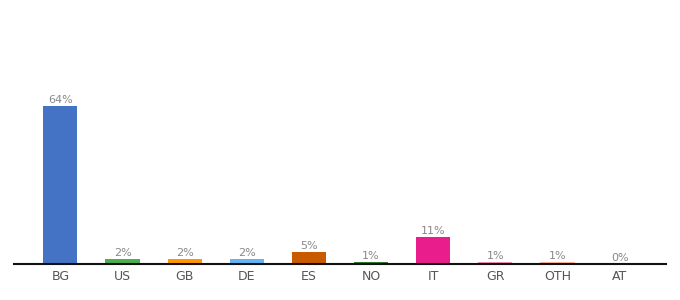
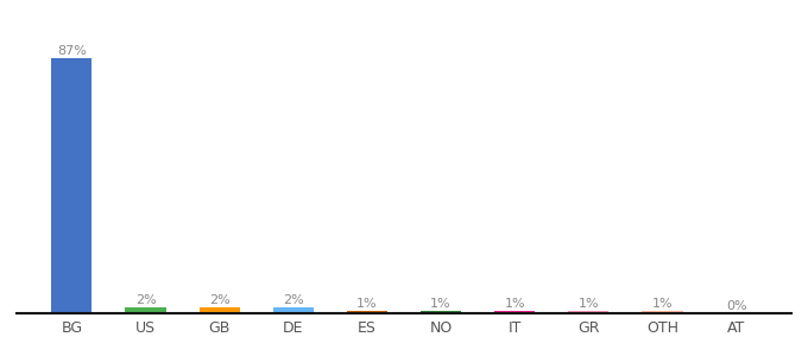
BG: 64% -> 87%
ES: 5% -> 1%
IT: 11% -> 1%
